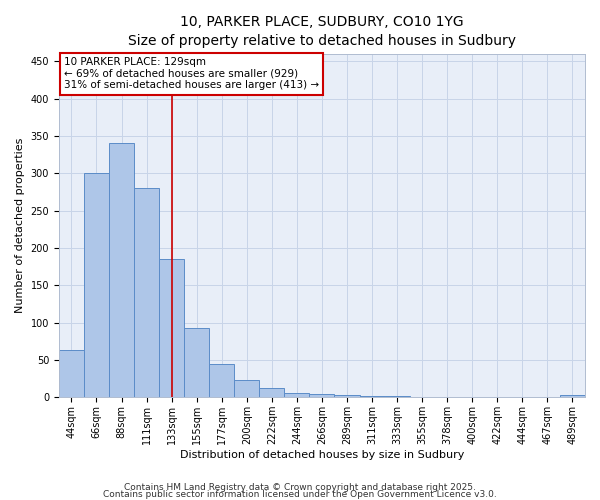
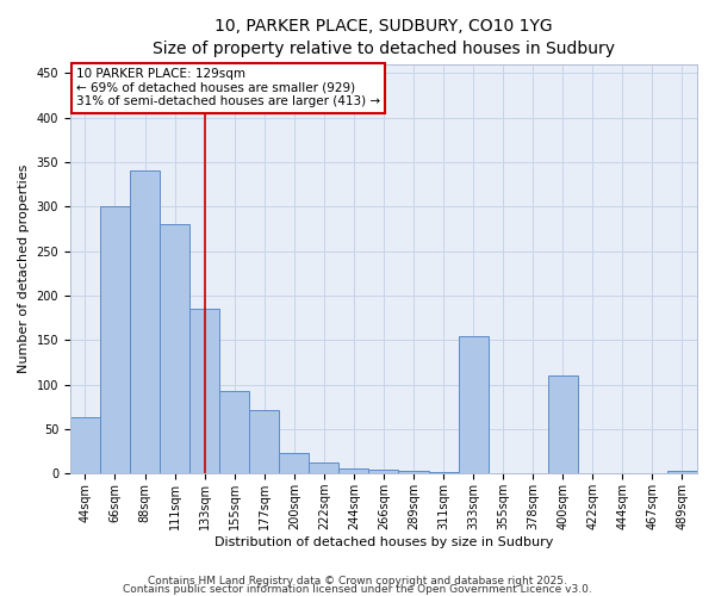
177sqm: 45 -> 72
333sqm: 2 -> 154
400sqm: 1 -> 110
